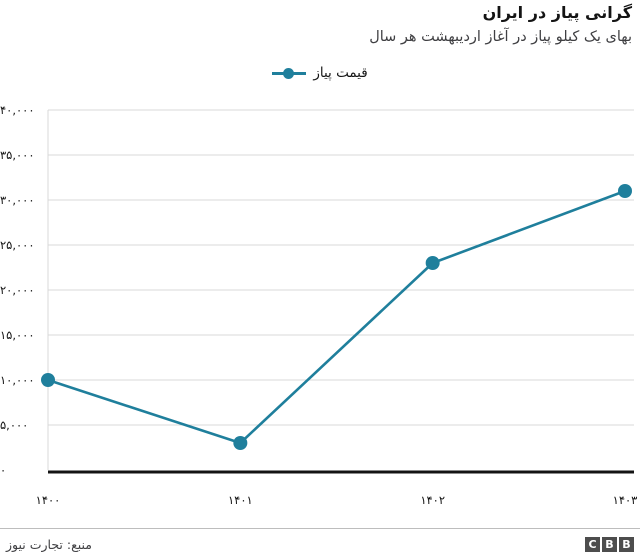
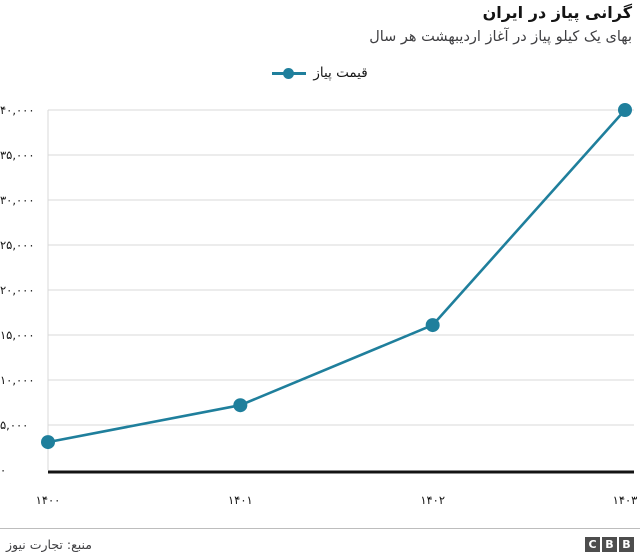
۱۴۰۰: 10000 -> 3000
۱۴۰۱: 3000 -> 7000
۱۴۰۲: 23000 -> 16000
۱۴۰۳: 31000 -> 40000
